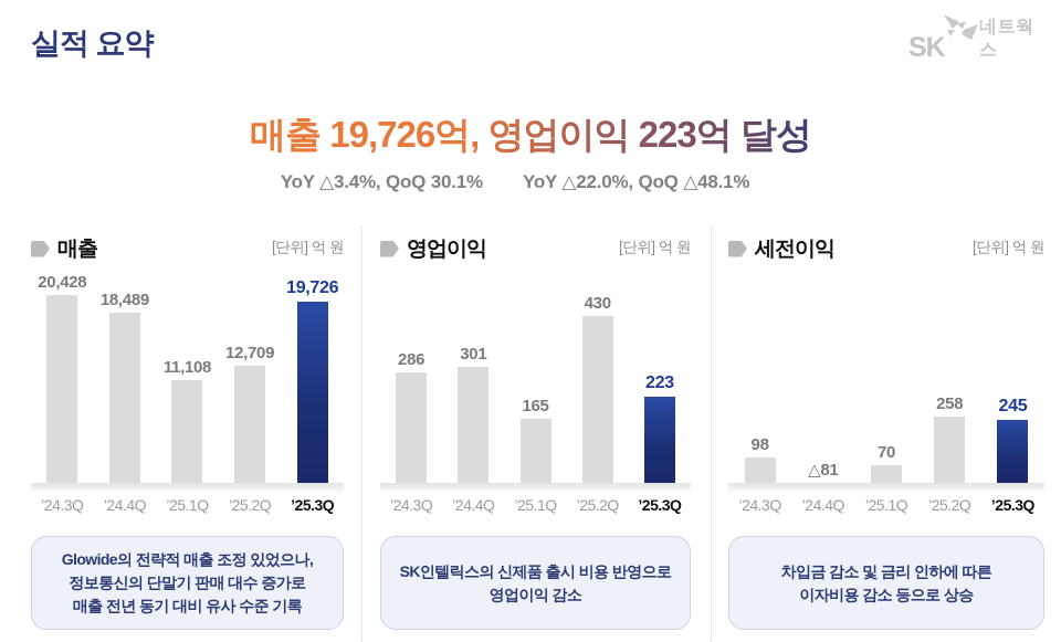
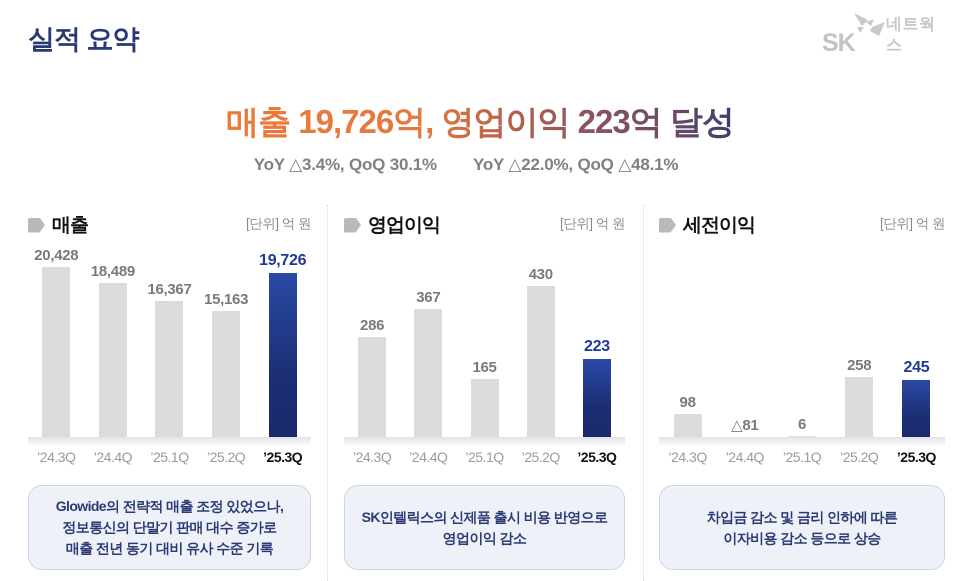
매출/’25.1Q: 11,108 -> 16,367
매출/’25.2Q: 12,709 -> 15,163
영업이익/’24.4Q: 301 -> 367
세전이익/’25.1Q: 70 -> 6
